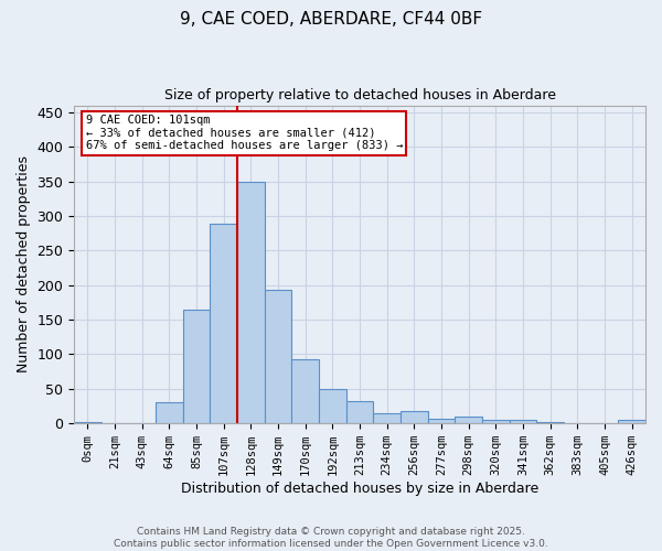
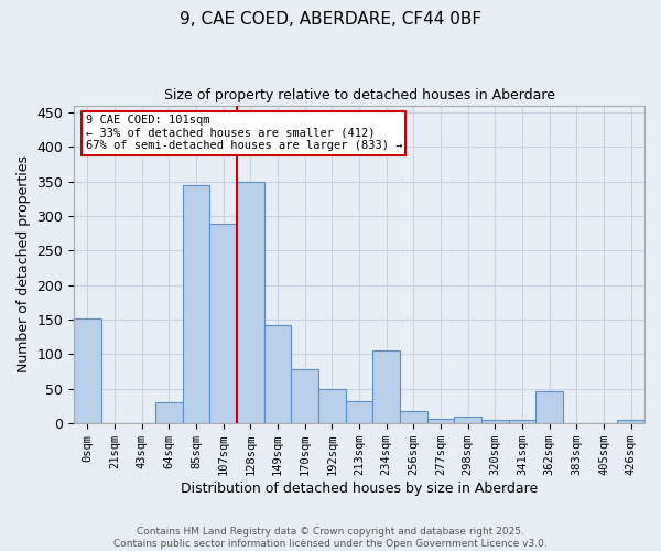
0sqm: 2 -> 152
85sqm: 165 -> 344
149sqm: 193 -> 142
170sqm: 93 -> 78
234sqm: 14 -> 106
362sqm: 2 -> 46
